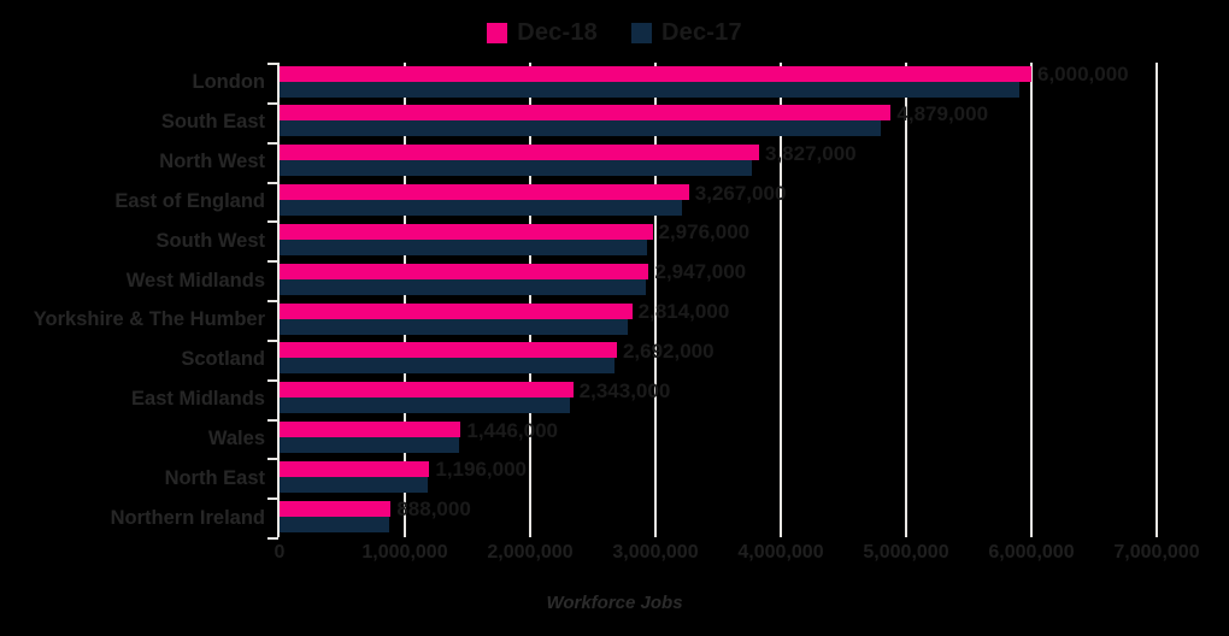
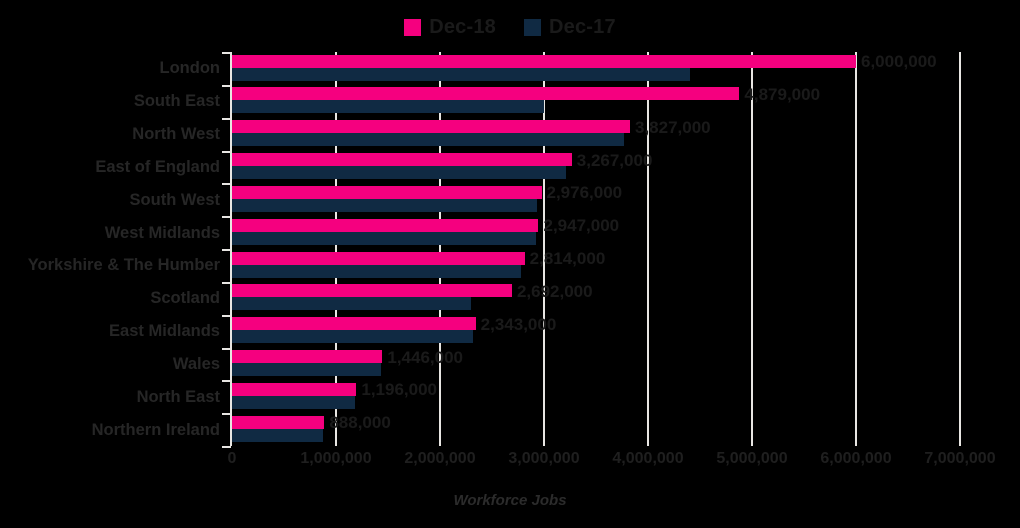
Dec-17/London: 5900000 -> 4400000
Dec-17/South East: 4800000 -> 3000000
Dec-17/Scotland: 2700000 -> 2300000
